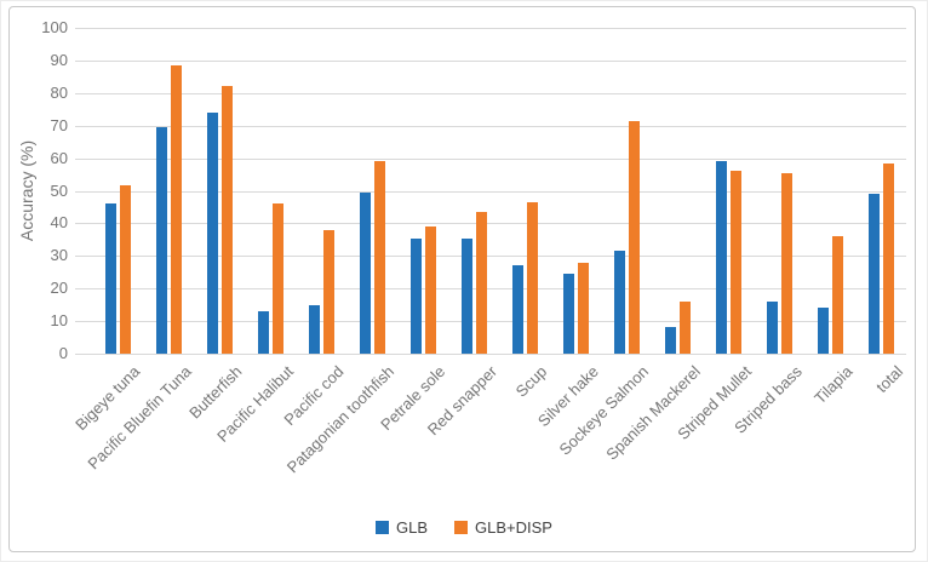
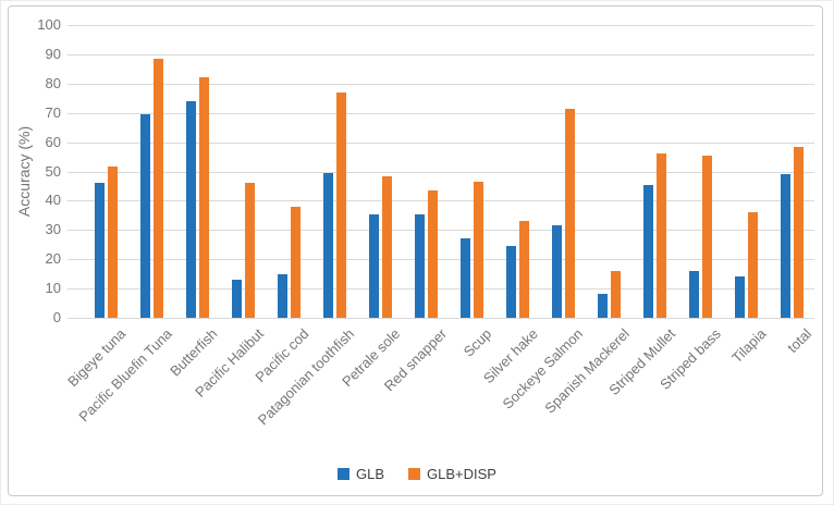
GLB+DISP/Patagonian toothfish: 59 -> 77
GLB+DISP/Petrale sole: 39 -> 48
GLB+DISP/Silver hake: 28 -> 33
GLB/Striped Mullet: 59 -> 46
